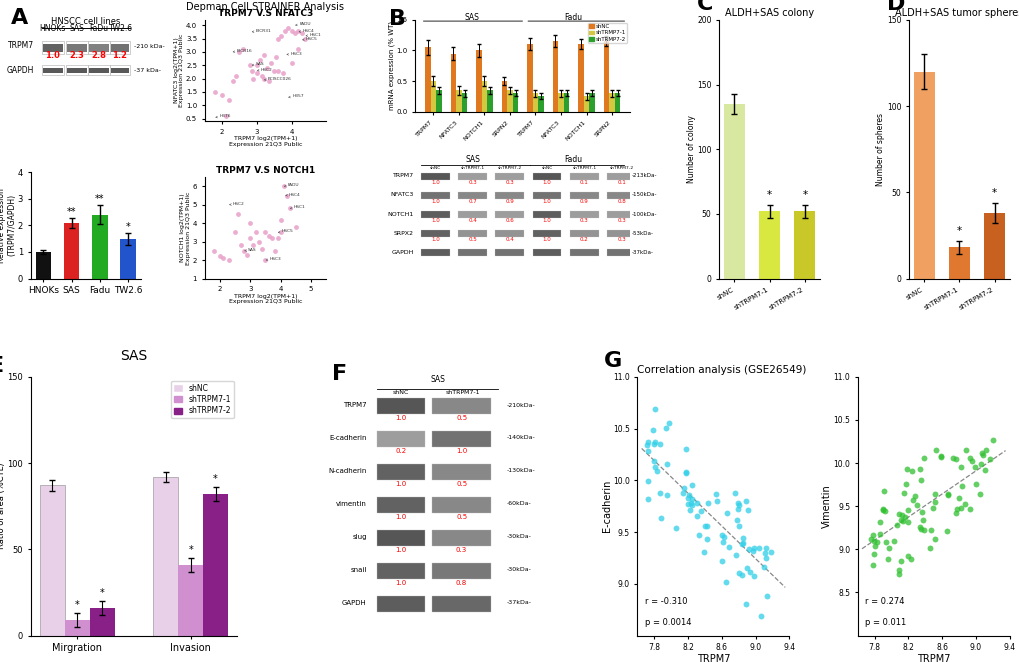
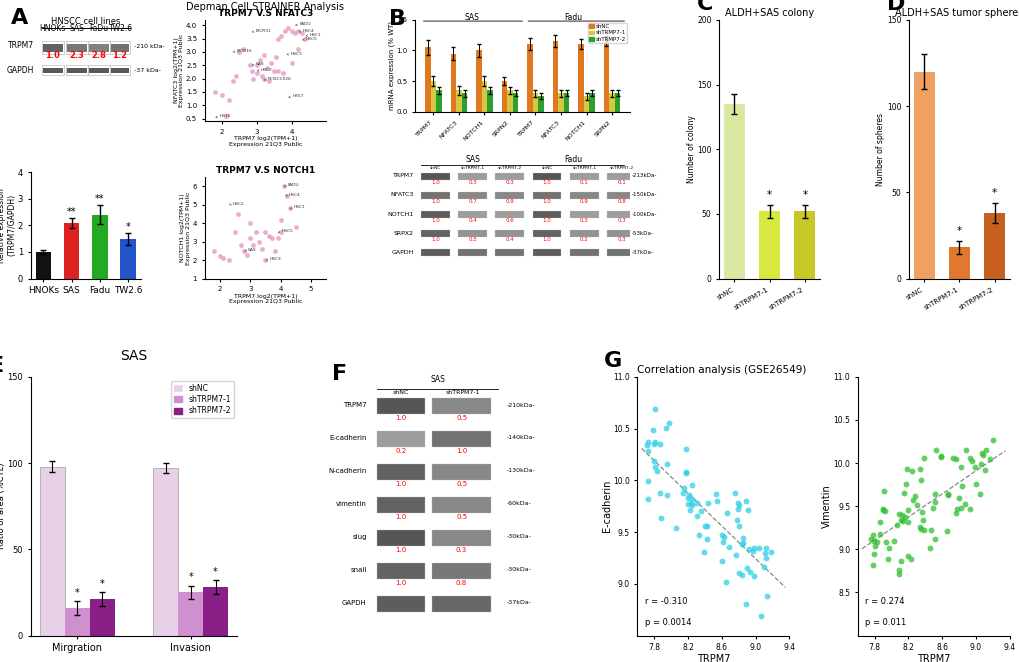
SAS/shNC/Mirgration: 87 -> 98
SAS/shTRPM7-1/Mirgration: 9 -> 16
SAS/shTRPM7-2/Mirgration: 16 -> 21
SAS/shNC/Invasion: 92 -> 97
SAS/shTRPM7-1/Invasion: 41 -> 25
SAS/shTRPM7-2/Invasion: 82 -> 28
